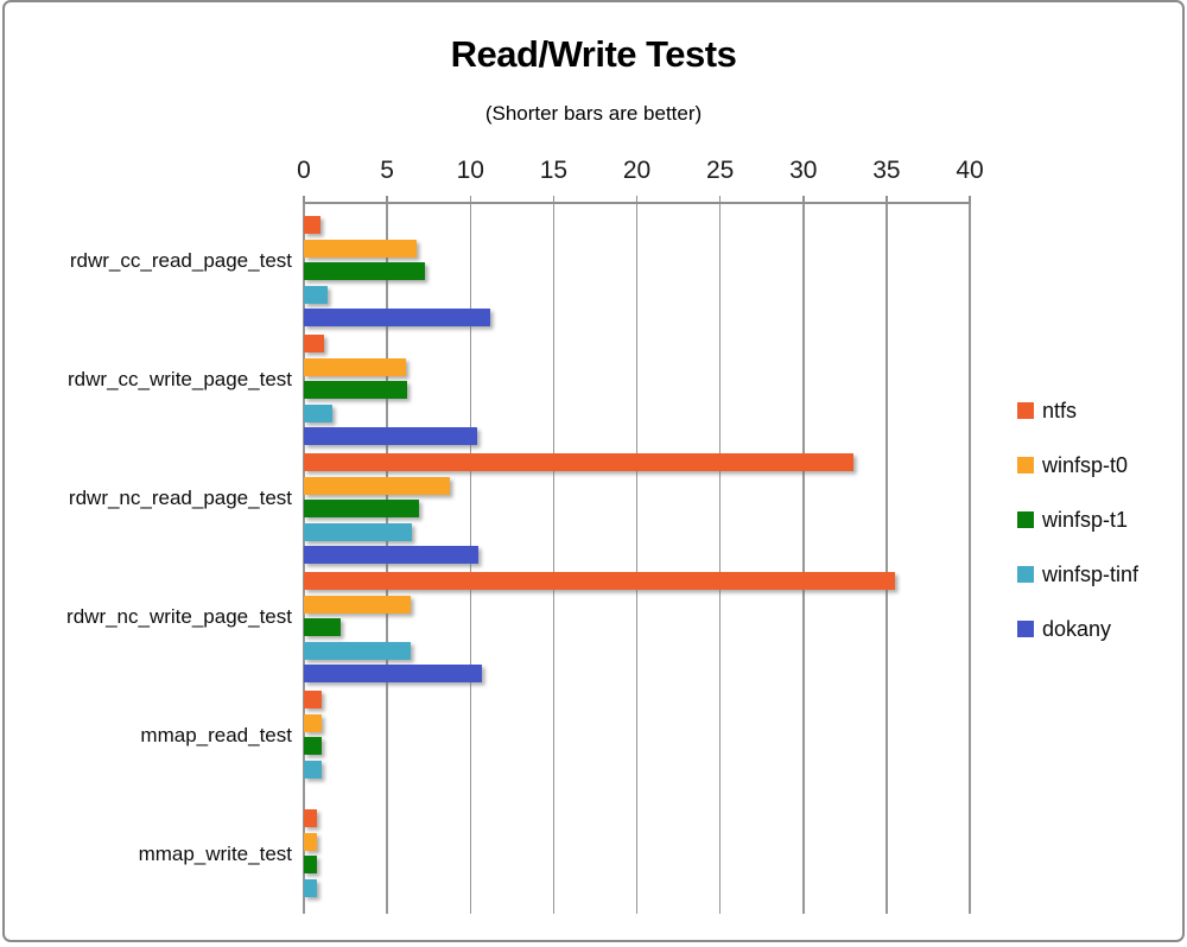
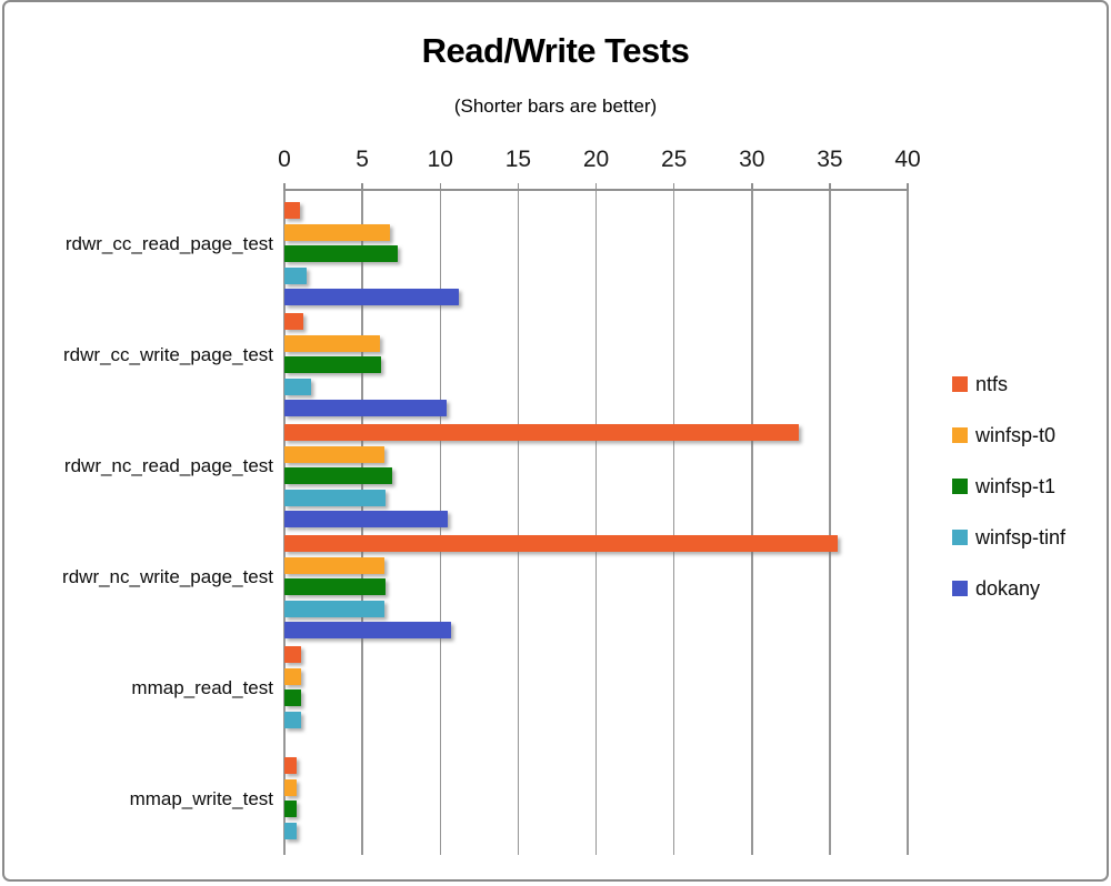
winfsp-t0/rdwr_nc_read_page_test: 8.8 -> 6.4
winfsp-t1/rdwr_nc_write_page_test: 2.2 -> 6.5
